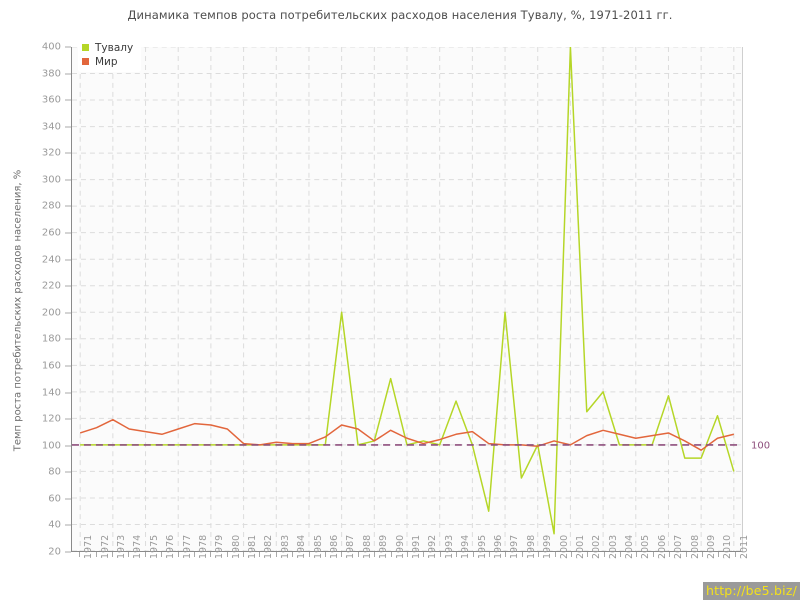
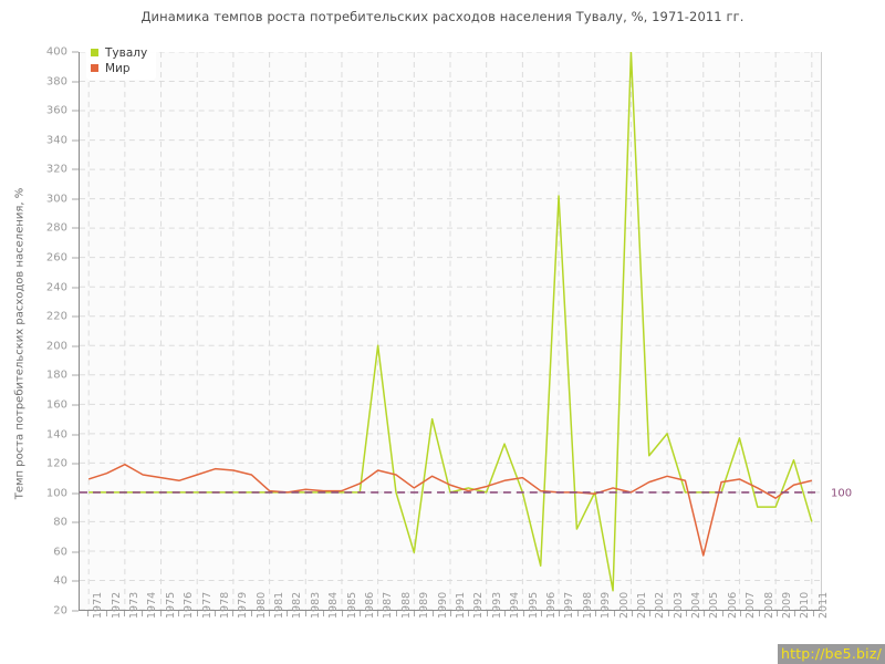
Тувалу/1989: 103 -> 59
Тувалу/1997: 200 -> 302
Мир/2005: 105 -> 57
